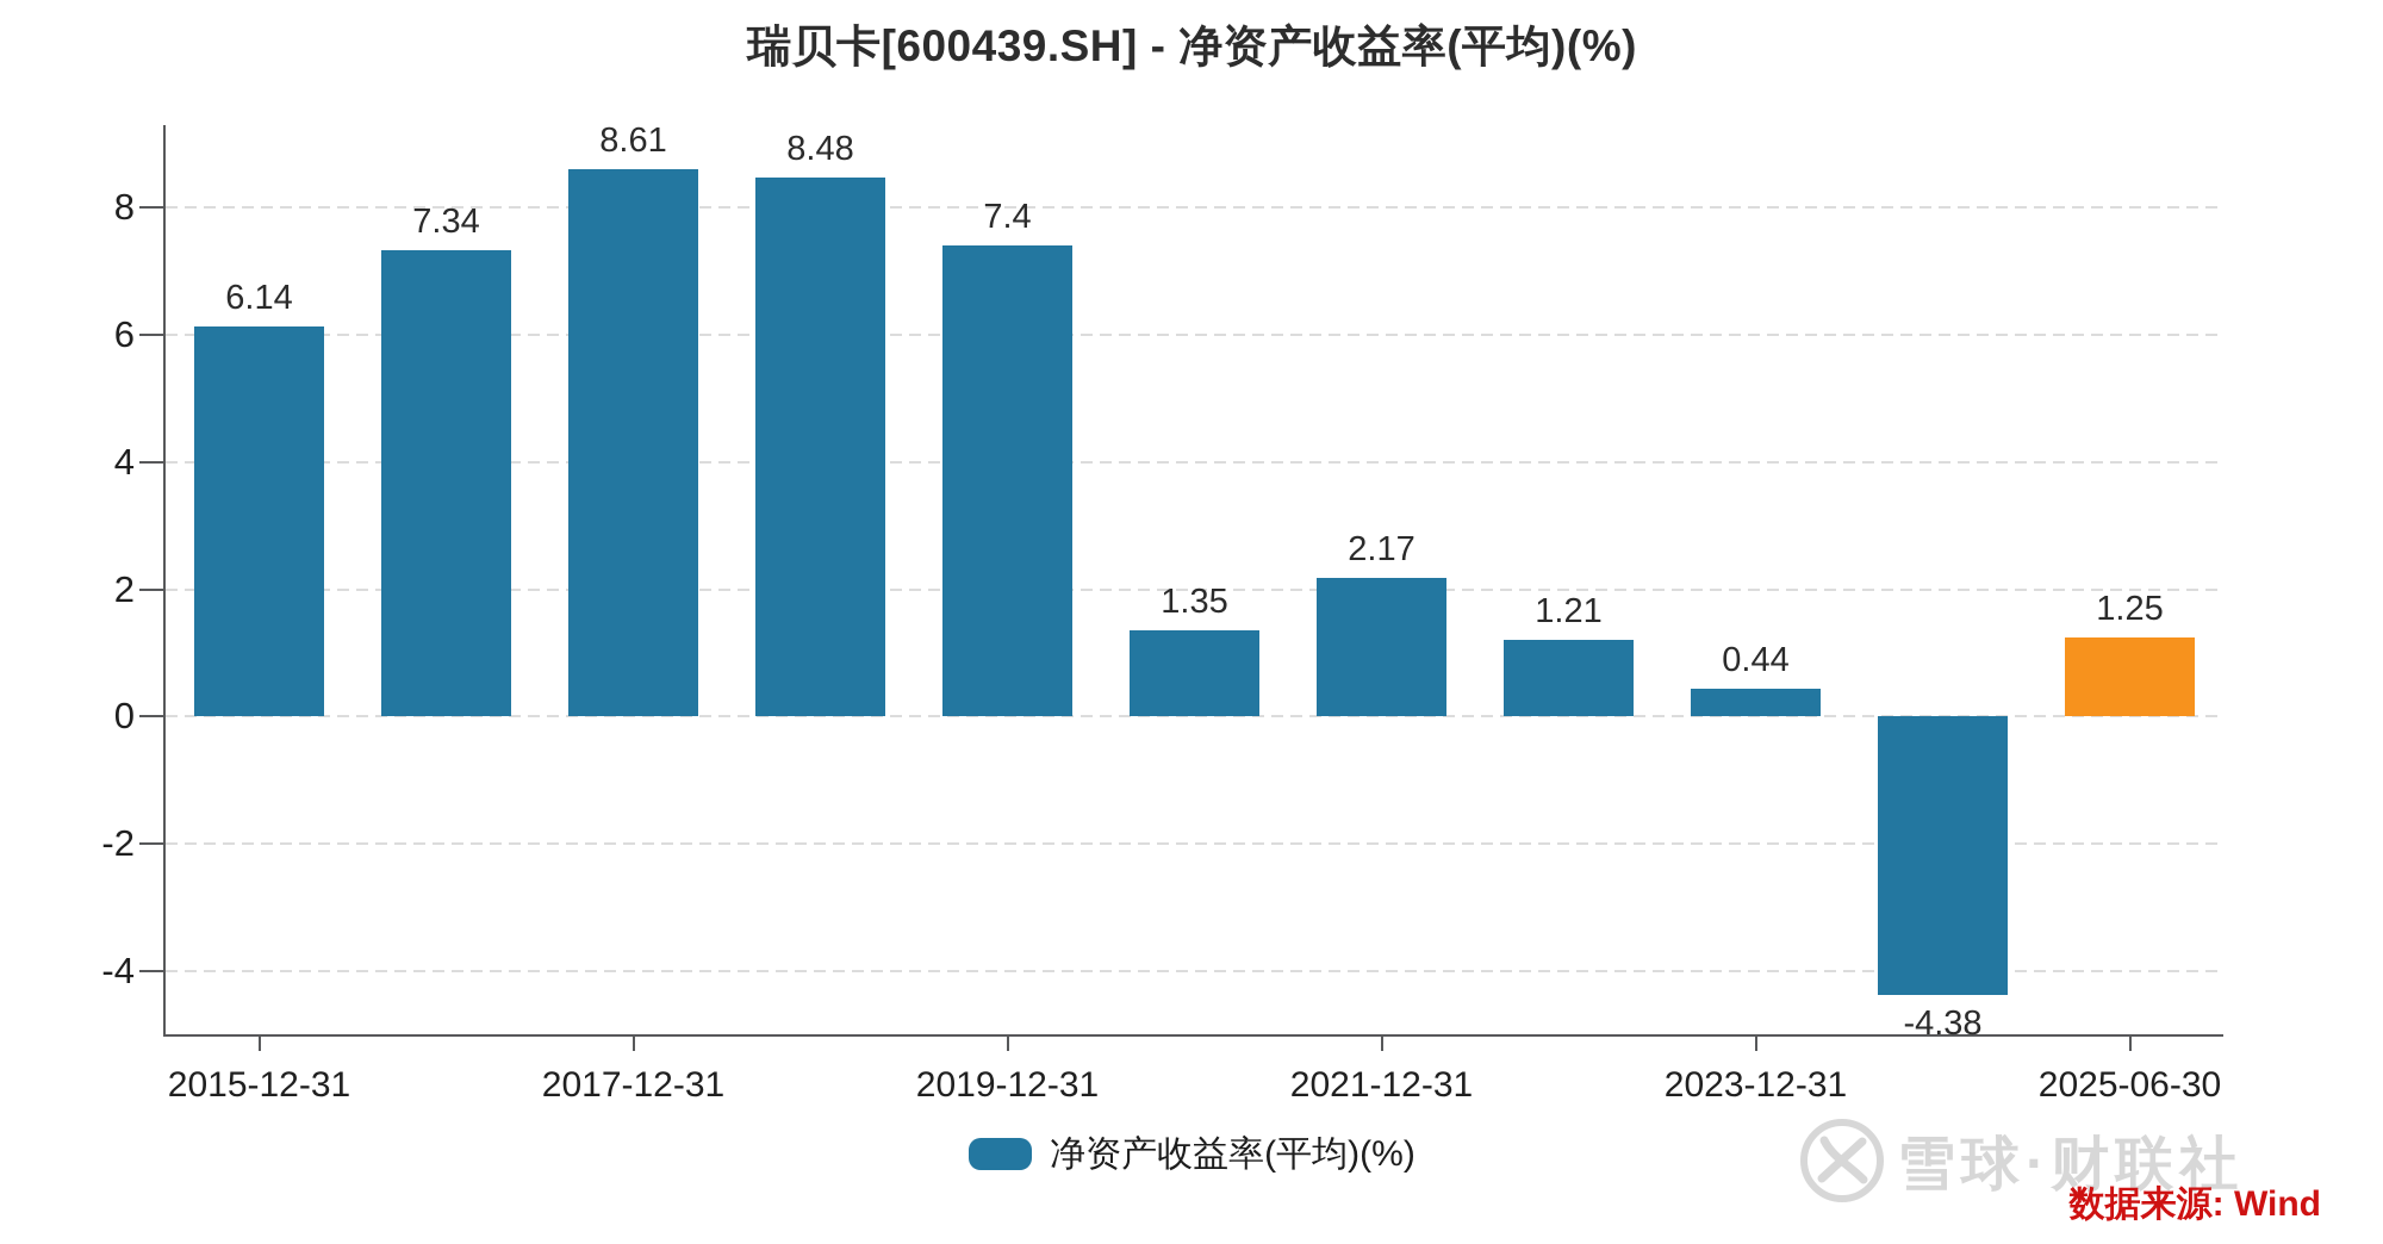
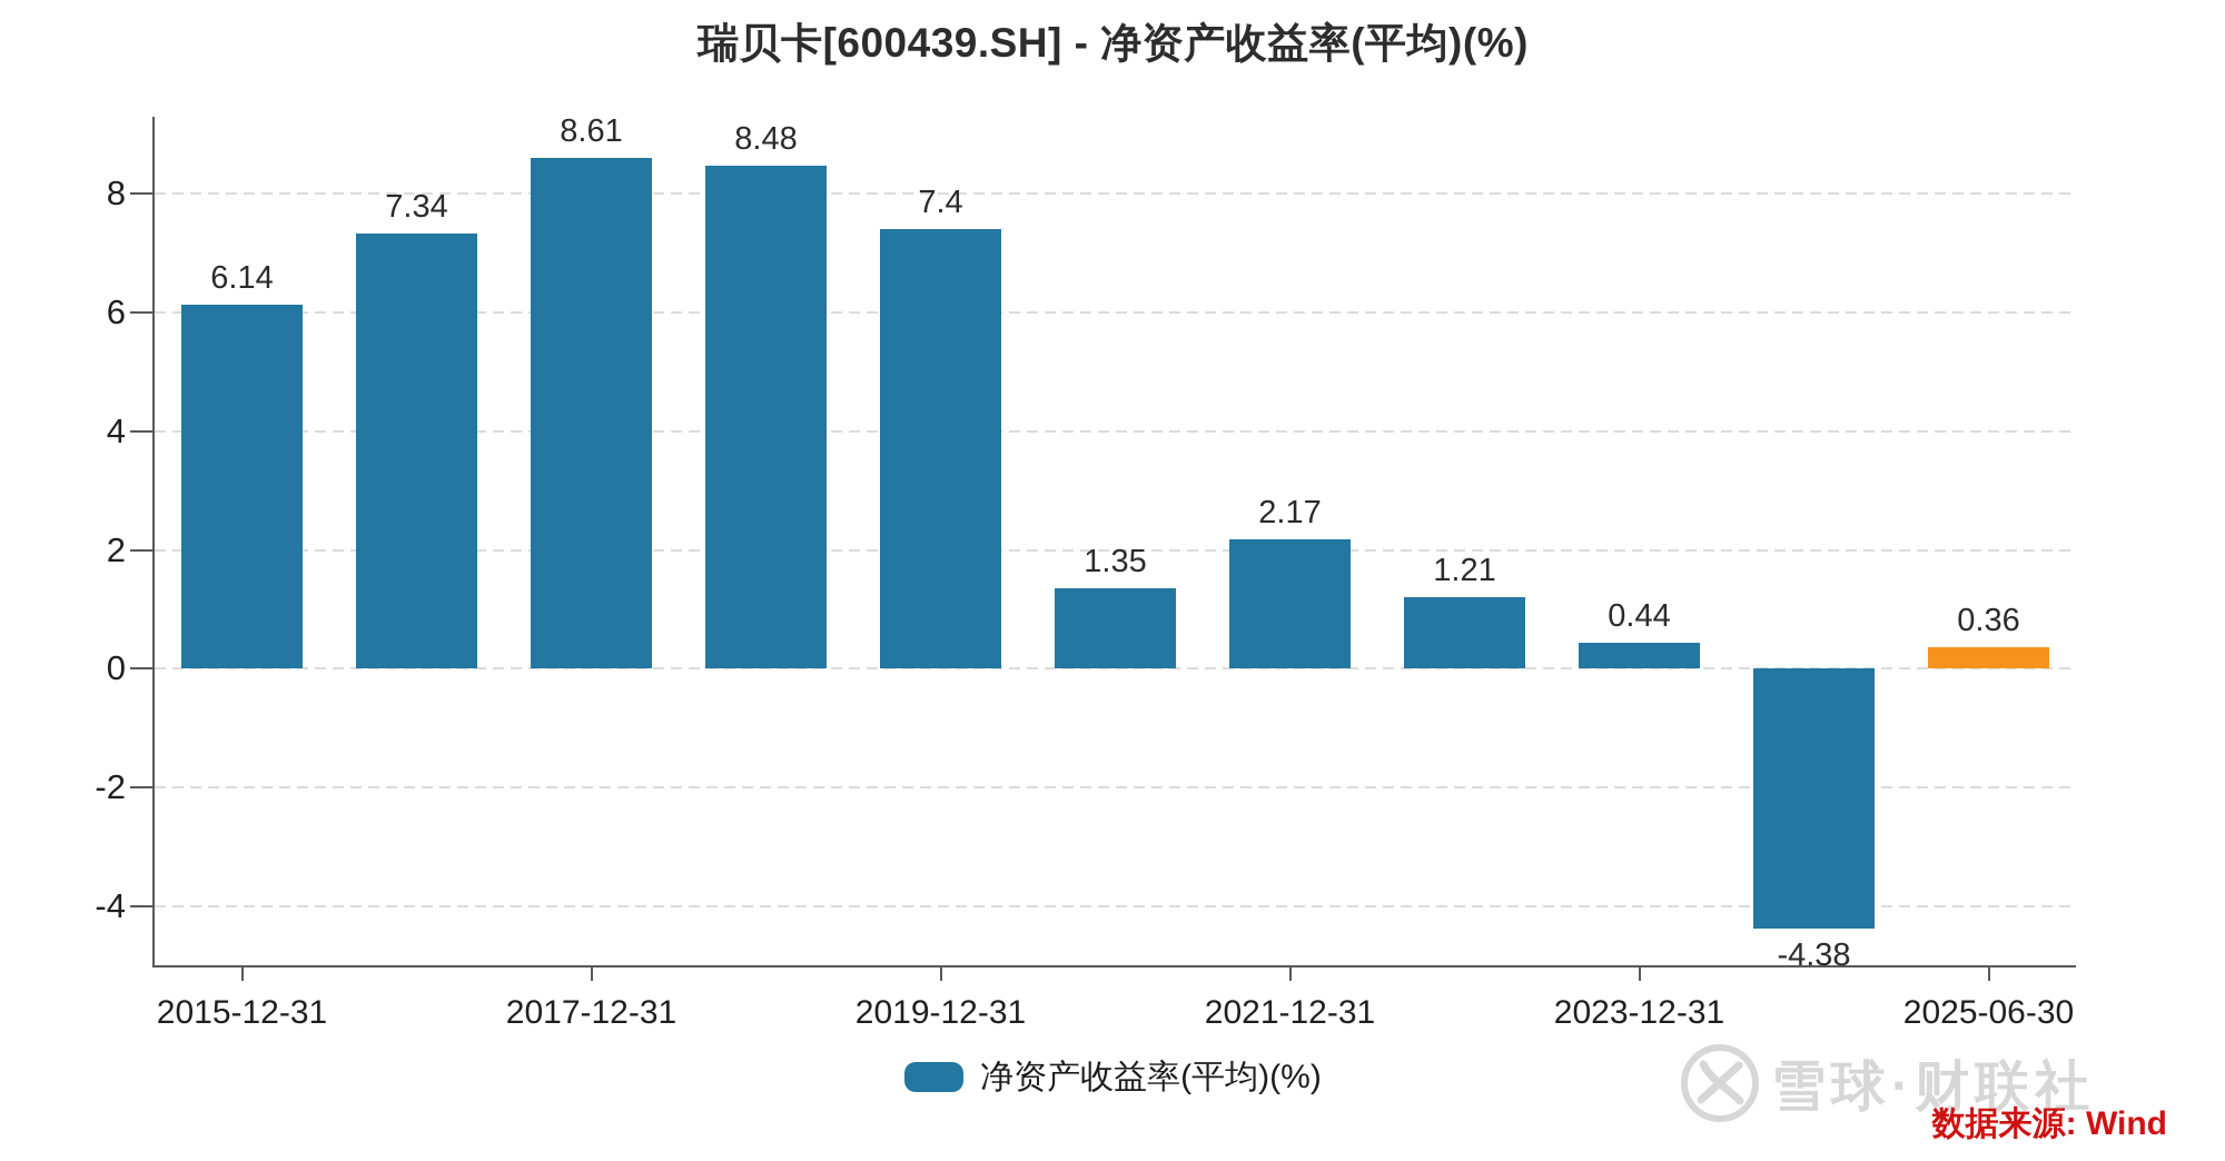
2025-06-30: 1.25 -> 0.36
